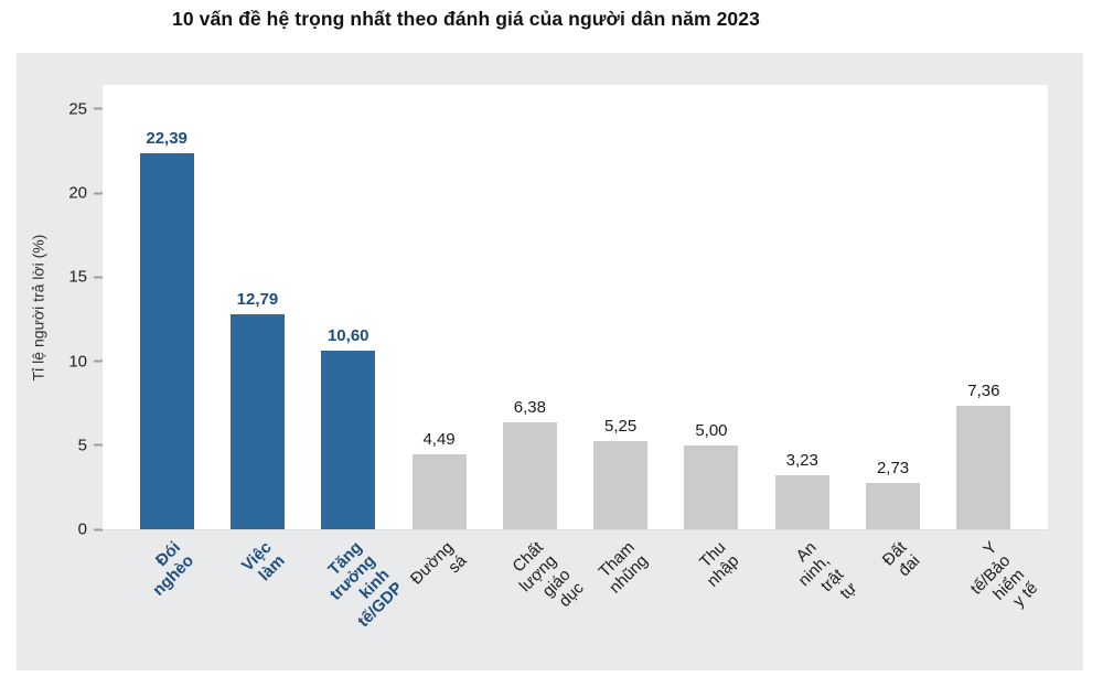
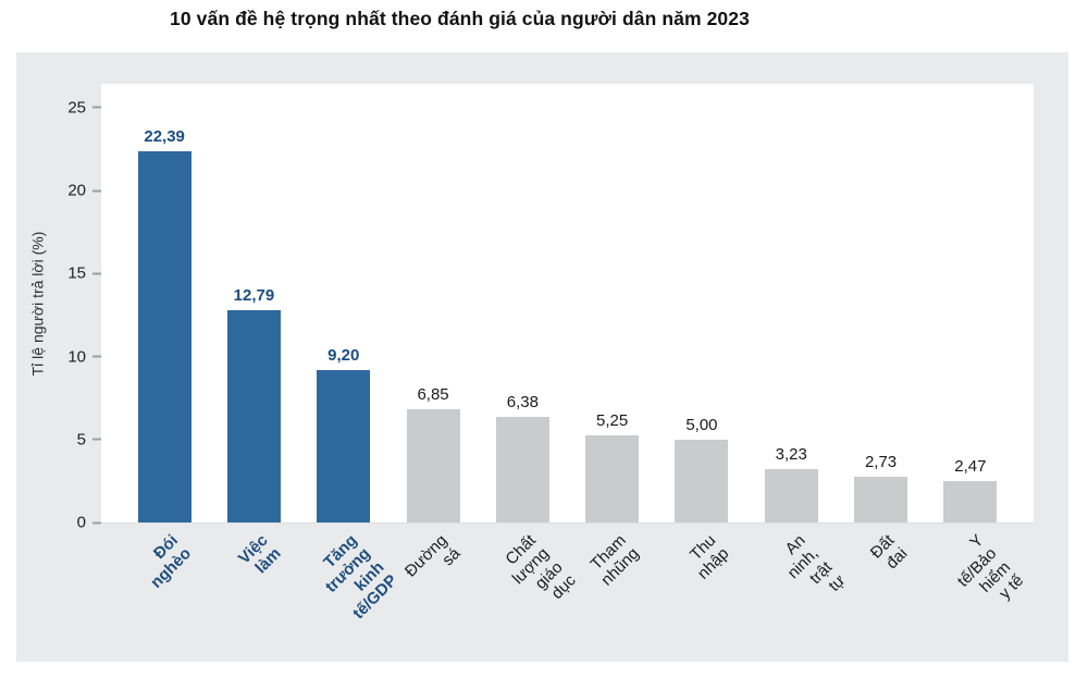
Tăng trưởng kinh tế/GDP: 10,60 -> 9,20
Đường sá: 4,49 -> 6,85
Y tế/Bảo hiểm y tế: 7,36 -> 2,47
